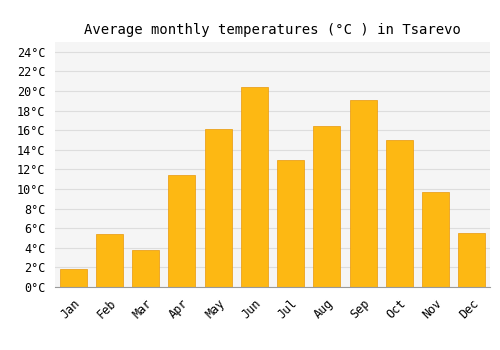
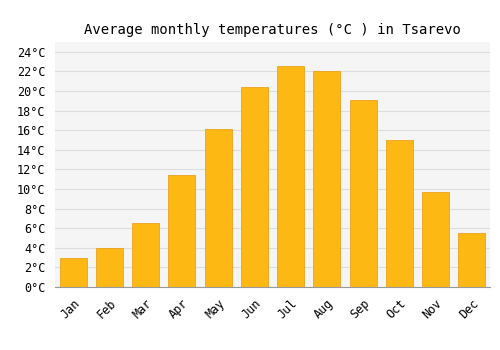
Jan: 1.8°C -> 3.0°C
Feb: 5.4°C -> 4.0°C
Mar: 3.8°C -> 6.5°C
Jul: 13.0°C -> 22.5°C
Aug: 16.4°C -> 22.0°C
